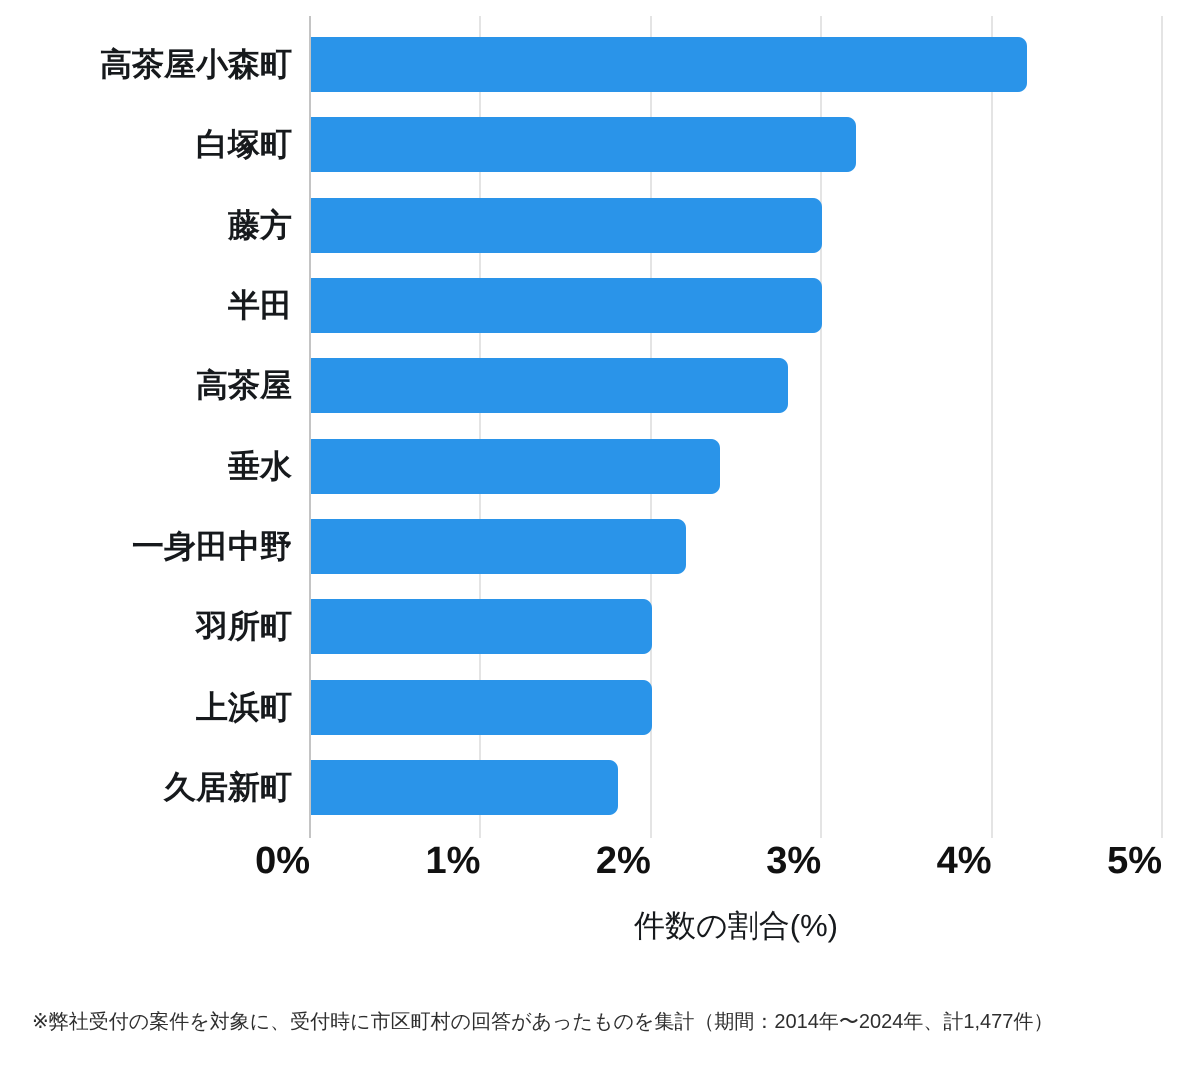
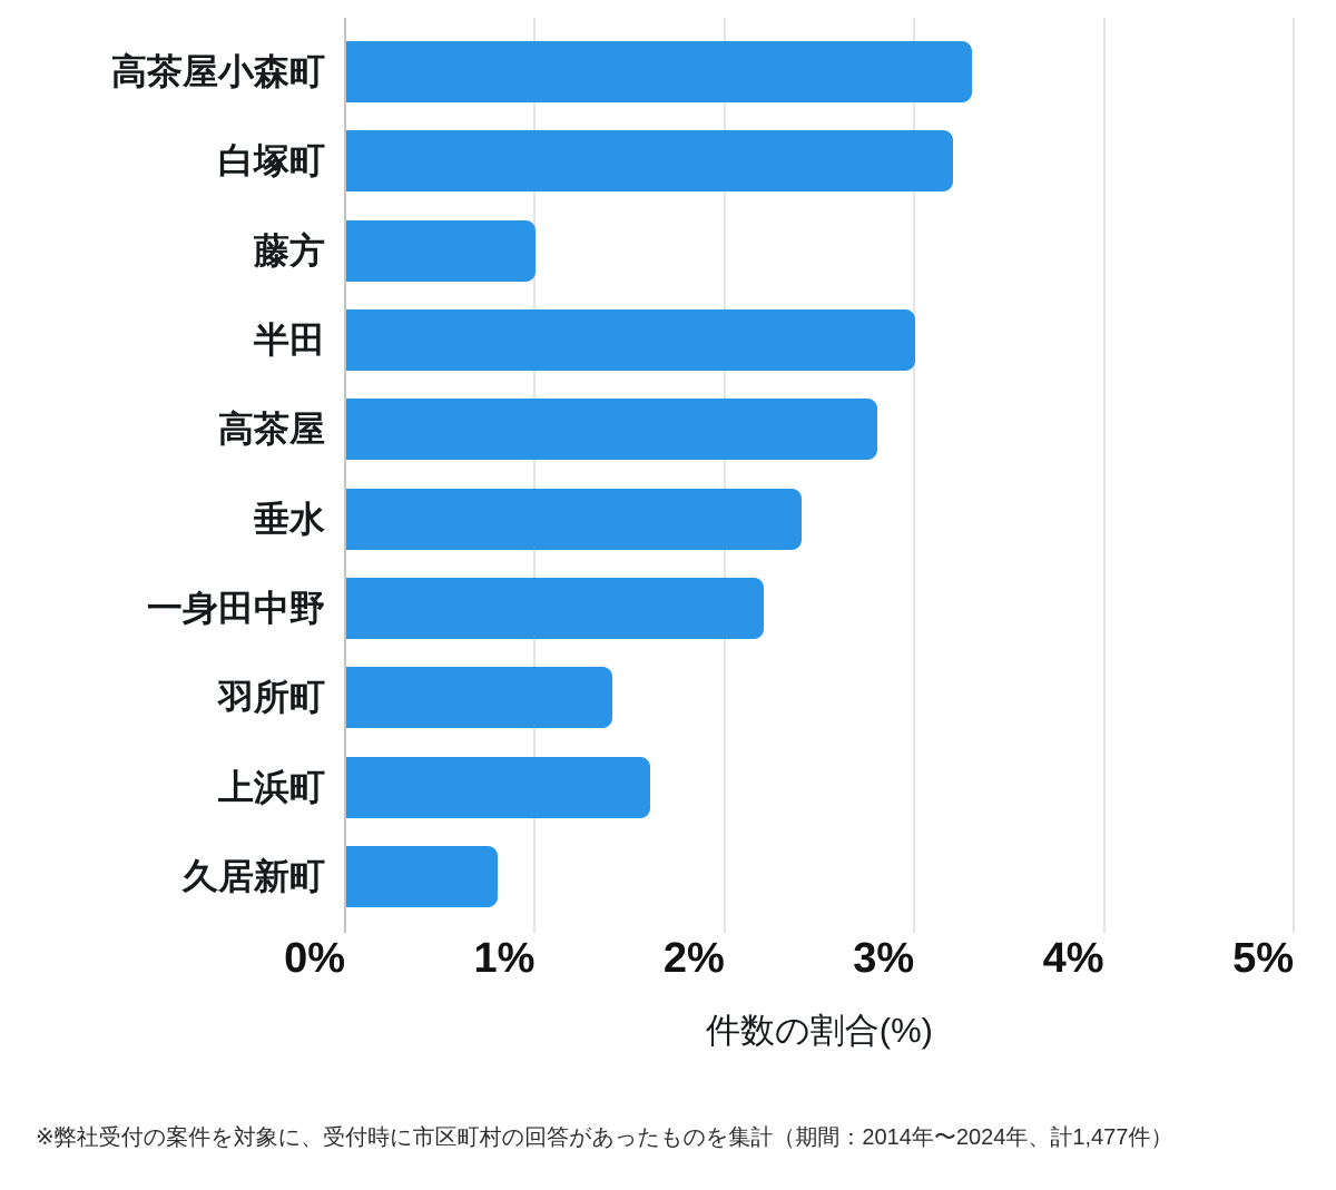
高茶屋小森町: 4.2% -> 3.3%
藤方: 3.0% -> 1.0%
羽所町: 2.0% -> 1.4%
上浜町: 2.0% -> 1.6%
久居新町: 1.8% -> 0.8%
